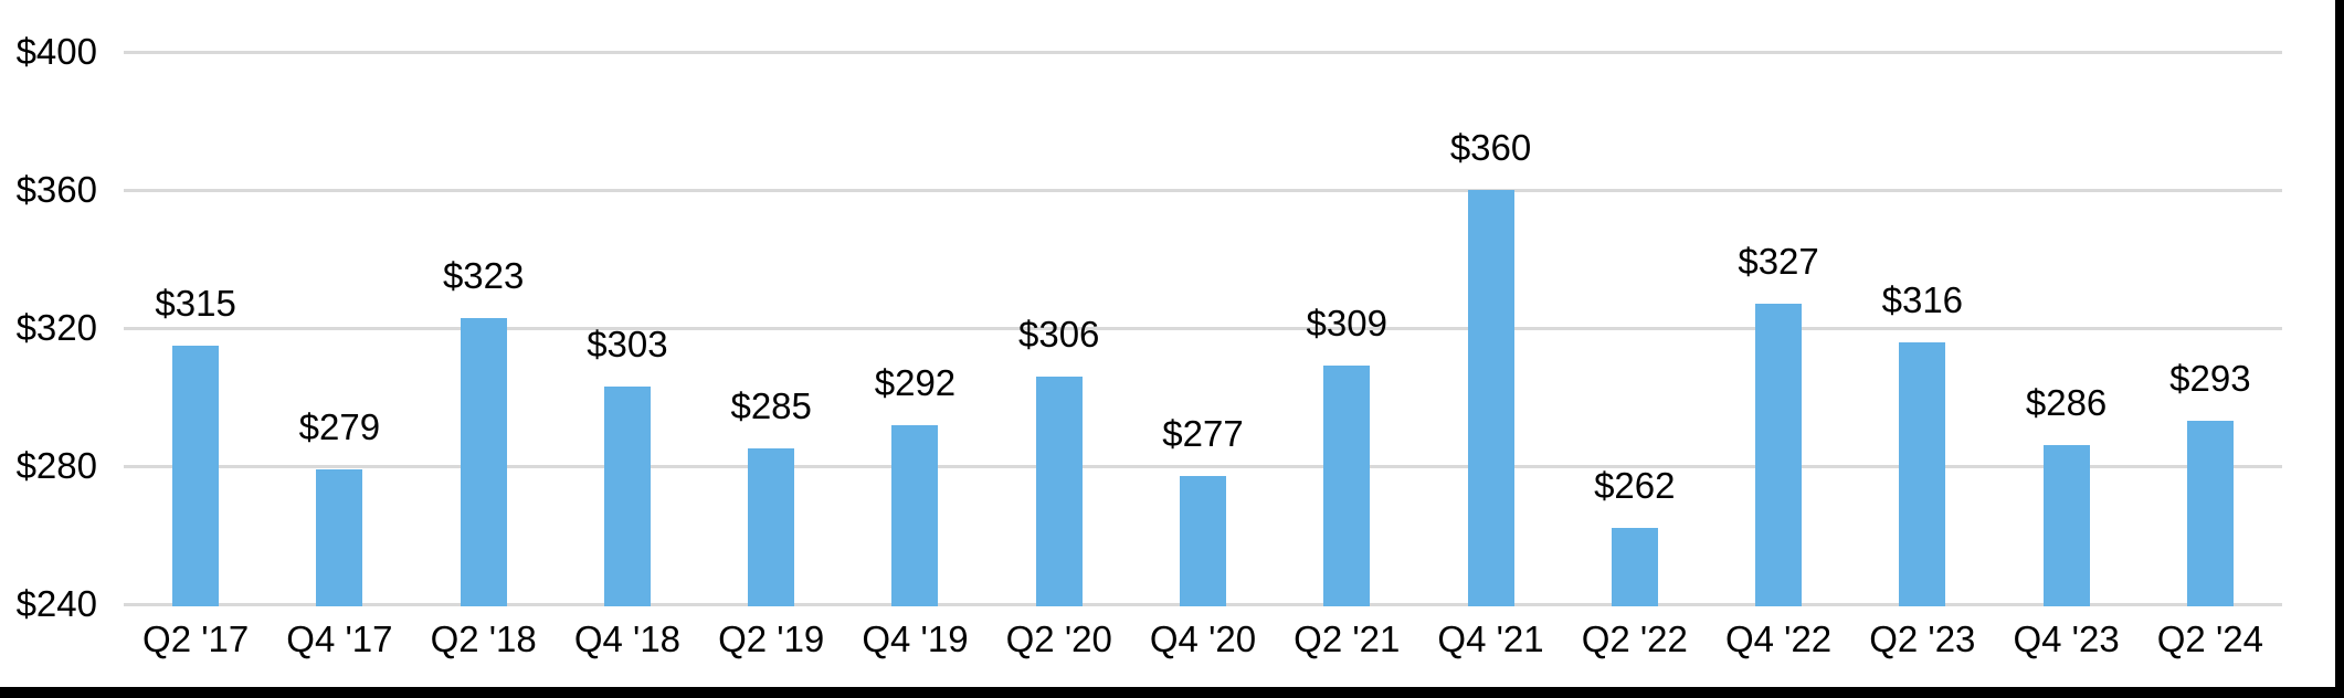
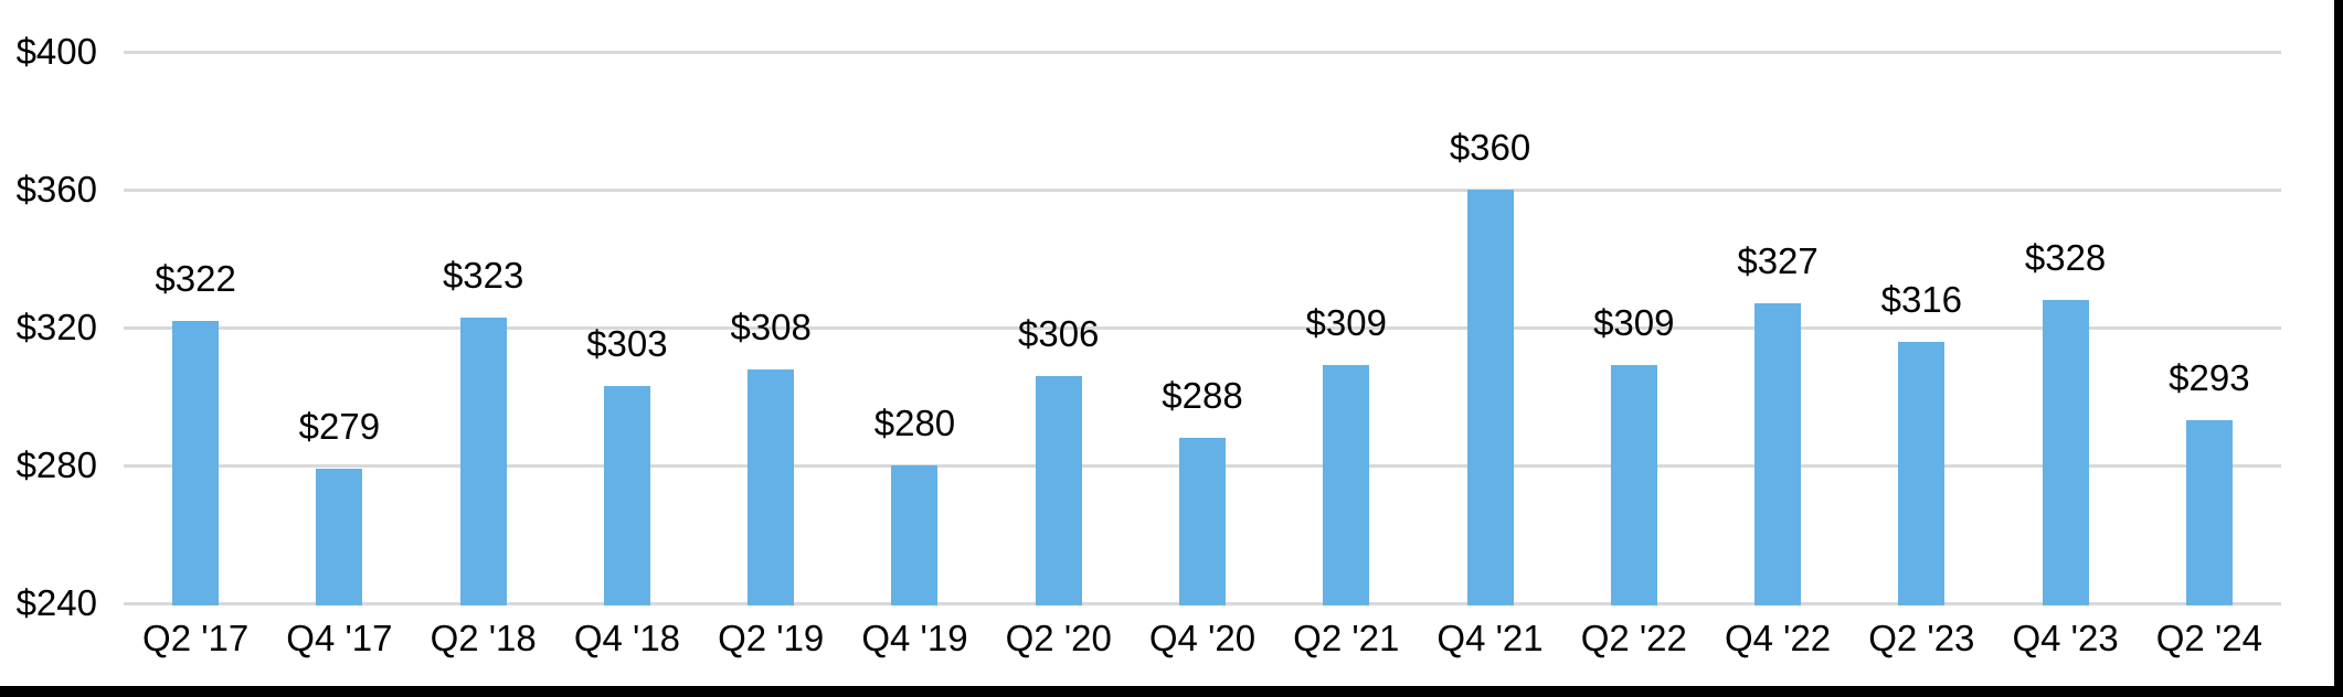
Q2 '17: $315 -> $322
Q2 '19: $285 -> $308
Q4 '19: $292 -> $280
Q4 '20: $277 -> $288
Q2 '22: $262 -> $309
Q4 '23: $286 -> $328
